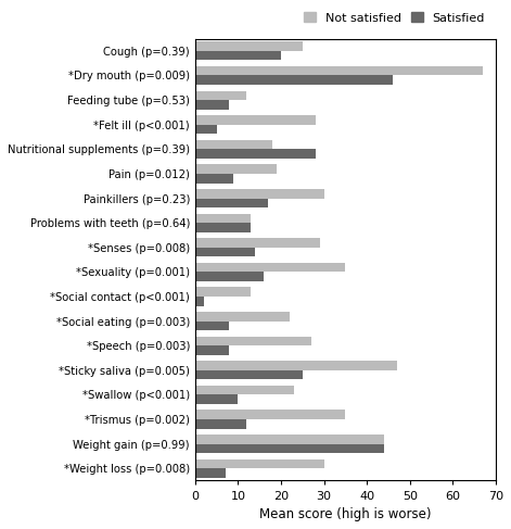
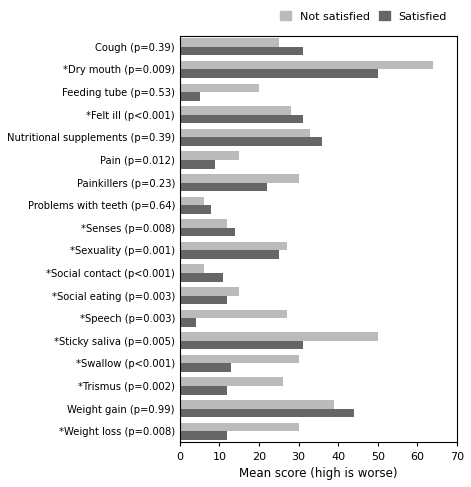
Satisfied/Cough (p=0.39): 20 -> 31
Not satisfied/*Dry mouth (p=0.009): 67 -> 64
Satisfied/*Dry mouth (p=0.009): 46 -> 50
Not satisfied/Feeding tube (p=0.53): 12 -> 20
Satisfied/Feeding tube (p=0.53): 8 -> 5
Satisfied/*Felt ill (p<0.001): 5 -> 31
Not satisfied/Nutritional supplements (p=0.39): 18 -> 33
Satisfied/Nutritional supplements (p=0.39): 28 -> 36
Not satisfied/Pain (p=0.012): 19 -> 15
Satisfied/Painkillers (p=0.23): 17 -> 22
Not satisfied/Problems with teeth (p=0.64): 13 -> 6
Satisfied/Problems with teeth (p=0.64): 13 -> 8
Not satisfied/*Senses (p=0.008): 29 -> 12
Not satisfied/*Sexuality (p=0.001): 35 -> 27
Satisfied/*Sexuality (p=0.001): 16 -> 25
Not satisfied/*Social contact (p<0.001): 13 -> 6
Satisfied/*Social contact (p<0.001): 2 -> 11
Not satisfied/*Social eating (p=0.003): 22 -> 15
Satisfied/*Social eating (p=0.003): 8 -> 12
Satisfied/*Speech (p=0.003): 8 -> 4
Not satisfied/*Sticky saliva (p=0.005): 47 -> 50
Satisfied/*Sticky saliva (p=0.005): 25 -> 31
Not satisfied/*Swallow (p<0.001): 23 -> 30
Satisfied/*Swallow (p<0.001): 10 -> 13
Not satisfied/*Trismus (p=0.002): 35 -> 26
Not satisfied/Weight gain (p=0.99): 44 -> 39
Satisfied/*Weight loss (p=0.008): 7 -> 12
